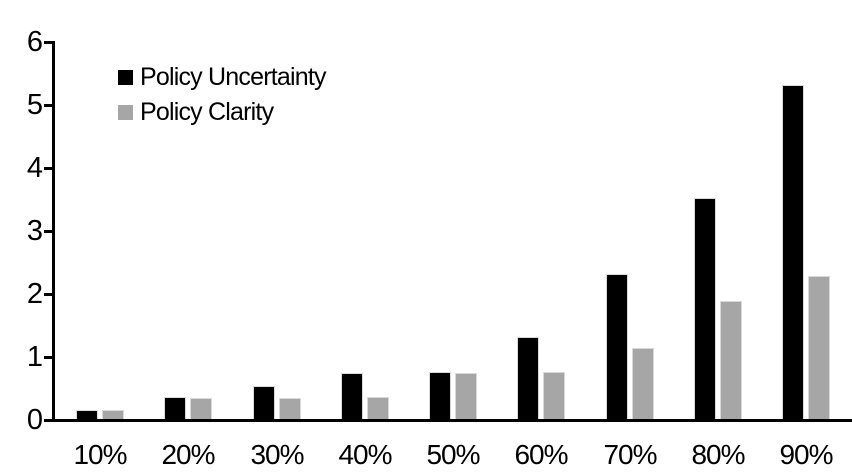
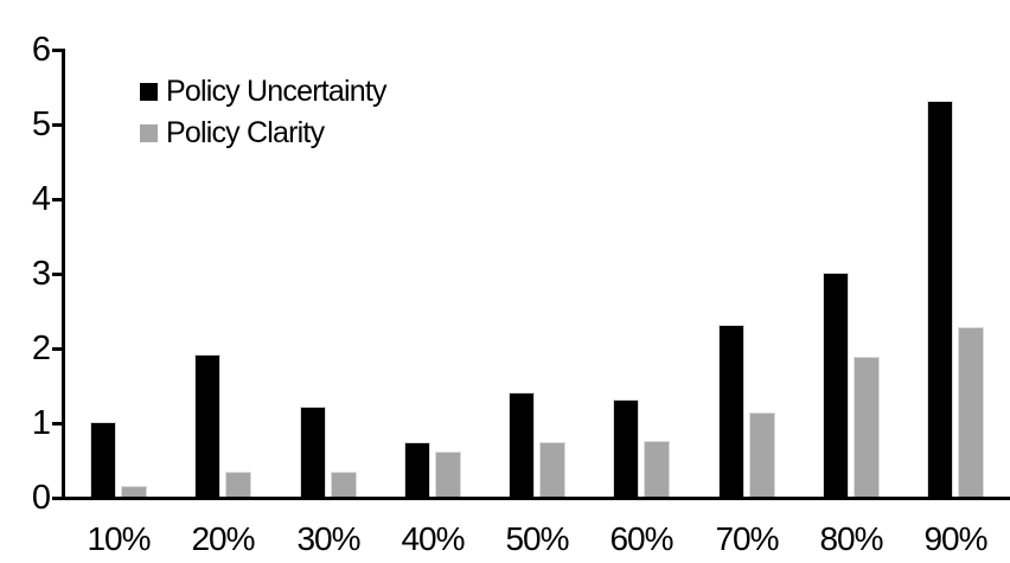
Policy Uncertainty/10%: 0.1 -> 1.0
Policy Uncertainty/20%: 0.3 -> 1.9
Policy Uncertainty/30%: 0.5 -> 1.2
Policy Clarity/40%: 0.3 -> 0.6
Policy Uncertainty/50%: 0.8 -> 1.4
Policy Uncertainty/80%: 3.5 -> 3.0
